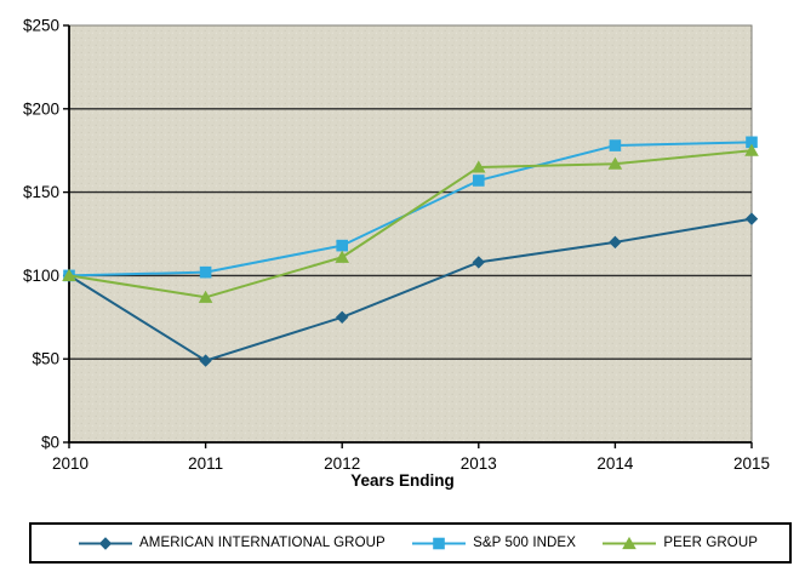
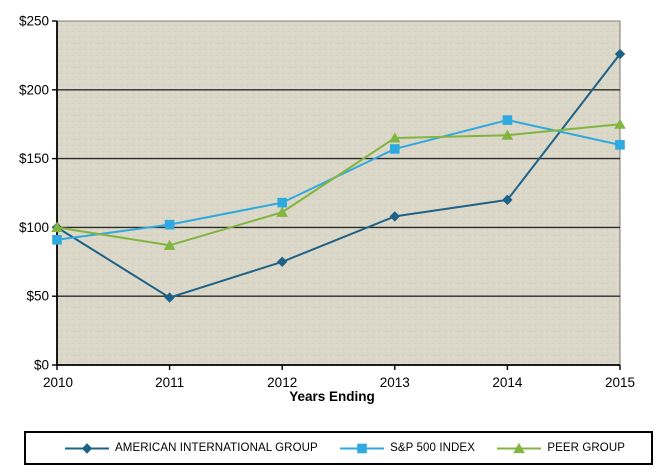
S&P 500 INDEX/2010: $100 -> $91
AMERICAN INTERNATIONAL GROUP/2015: $134 -> $226
S&P 500 INDEX/2015: $180 -> $160
